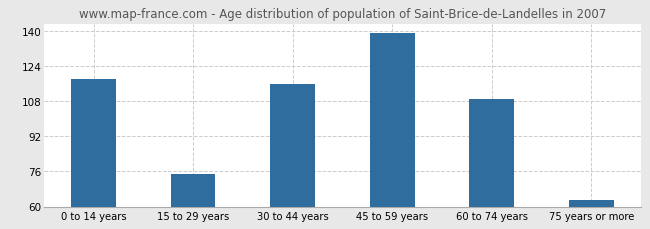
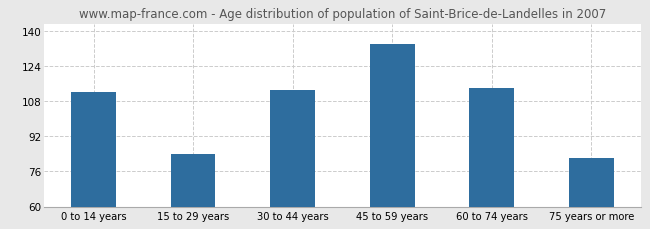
0 to 14 years: 118 -> 112
15 to 29 years: 75 -> 84
30 to 44 years: 116 -> 113
45 to 59 years: 139 -> 134
60 to 74 years: 109 -> 114
75 years or more: 63 -> 82
